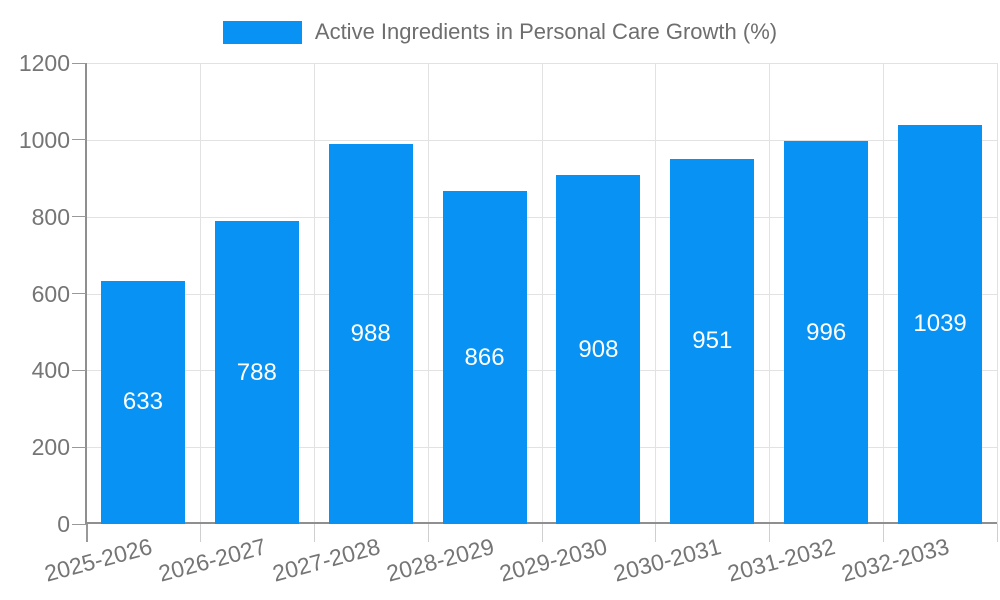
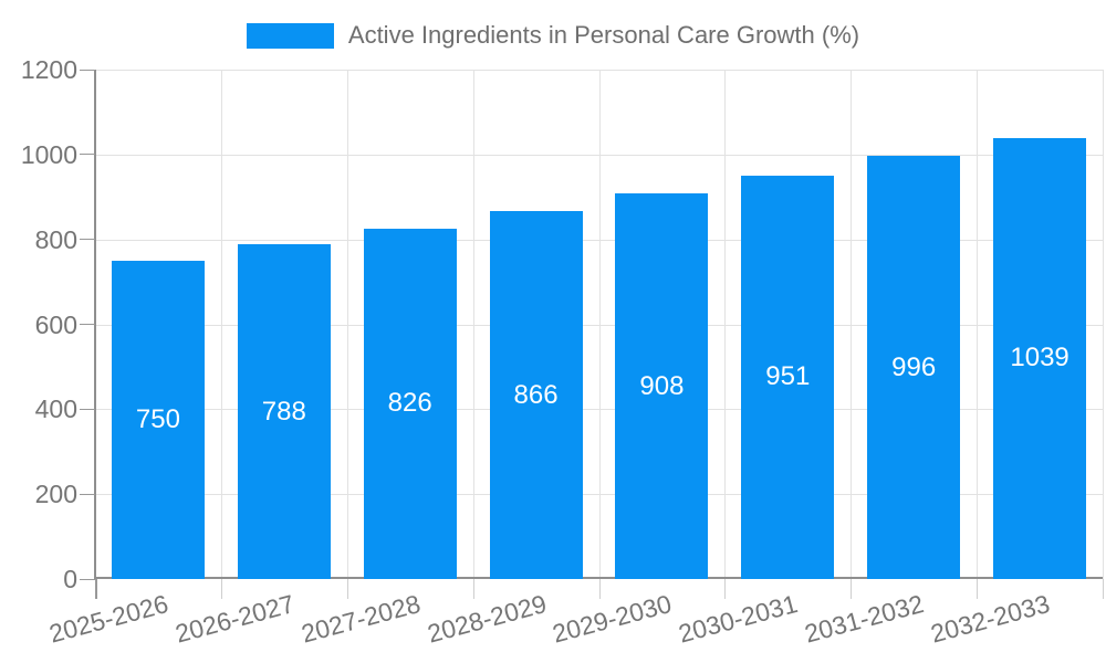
2025-2026: 633 -> 750
2027-2028: 988 -> 826
